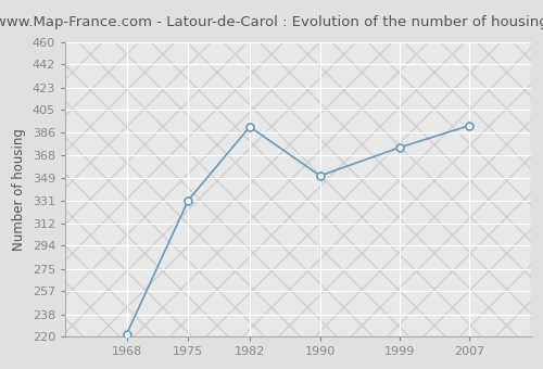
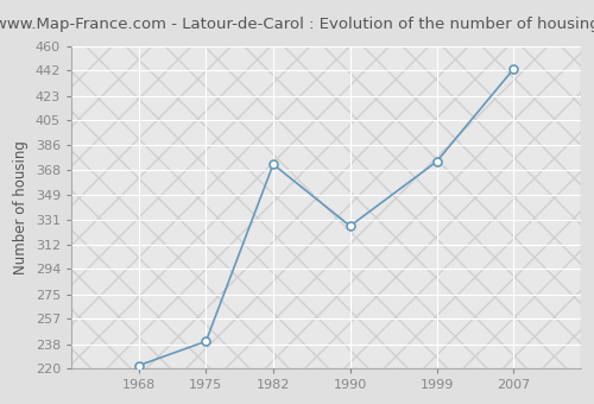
1975: 331 -> 240
1982: 391 -> 372
1990: 351 -> 326
2007: 392 -> 443
